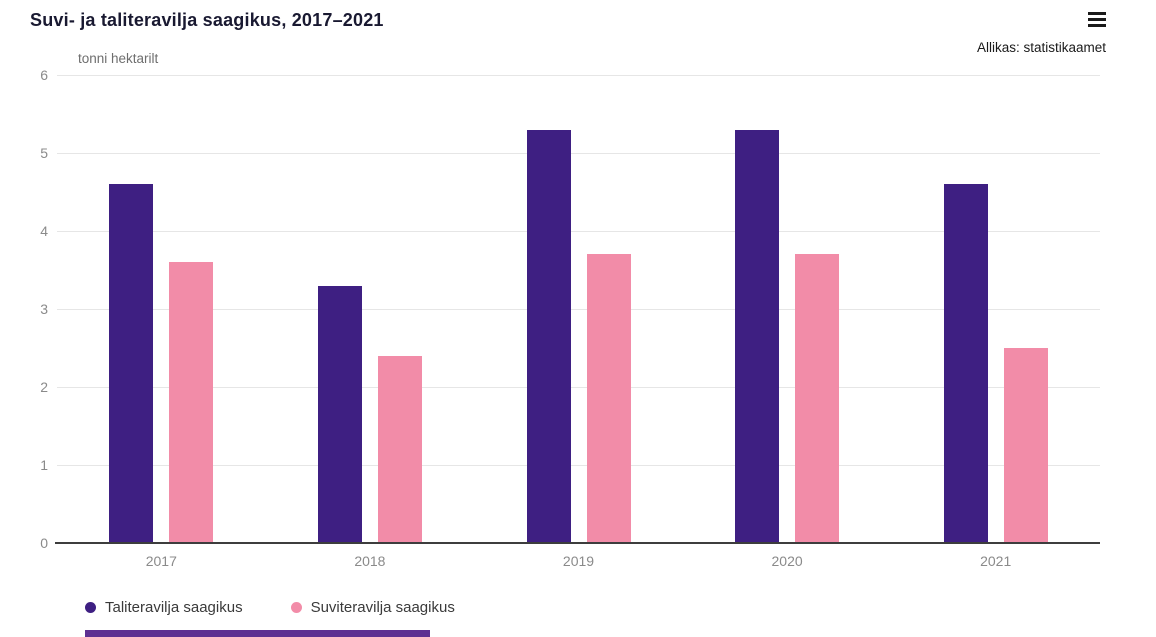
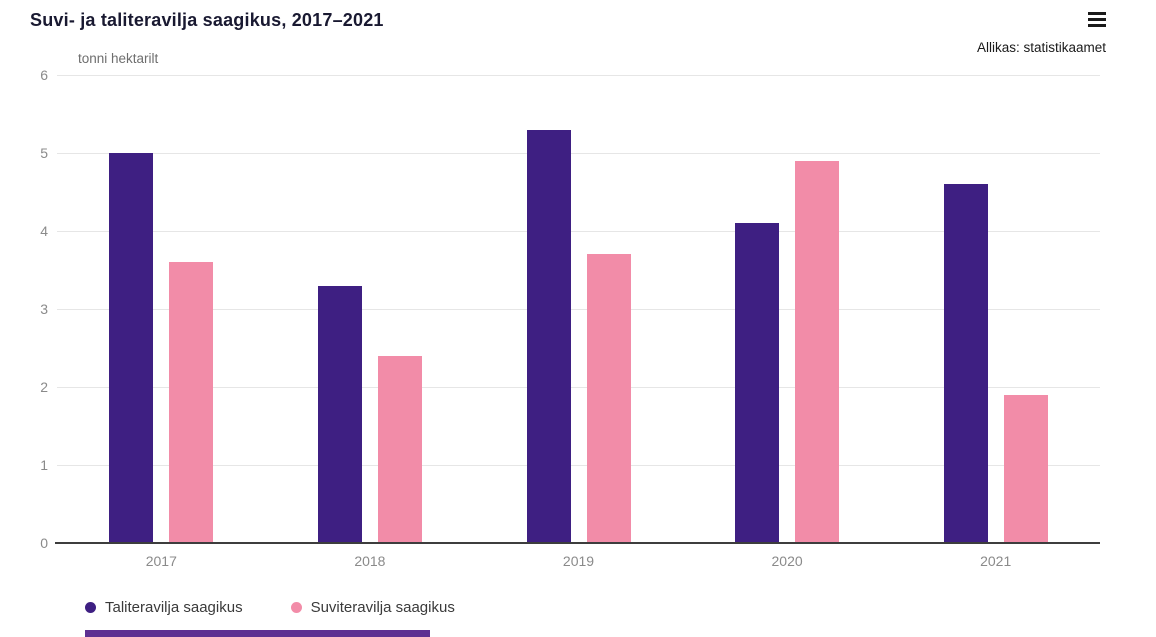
Taliteravilja saagikus/2017: 4.6 -> 5.0
Taliteravilja saagikus/2020: 5.3 -> 4.1
Suviteravilja saagikus/2020: 3.7 -> 4.9
Suviteravilja saagikus/2021: 2.5 -> 1.9
